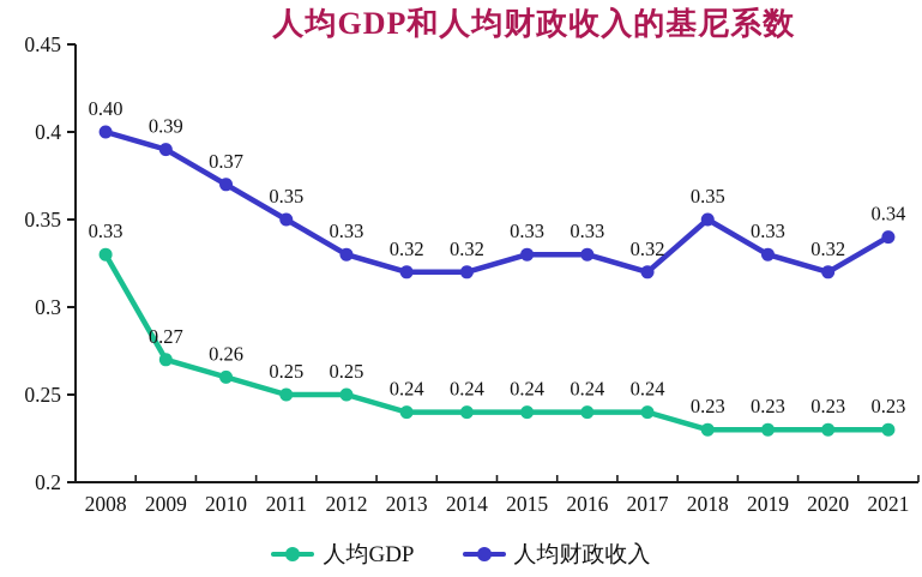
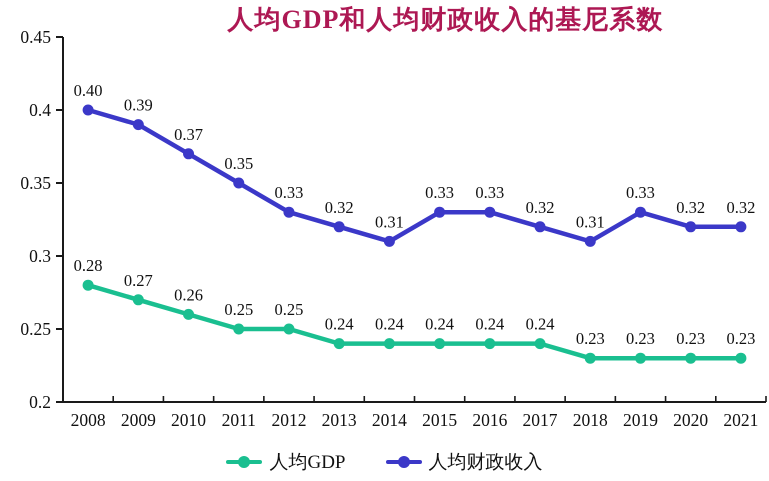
人均GDP/2008: 0.33 -> 0.28
人均财政收入/2014: 0.32 -> 0.31
人均财政收入/2018: 0.35 -> 0.31
人均财政收入/2021: 0.34 -> 0.32
